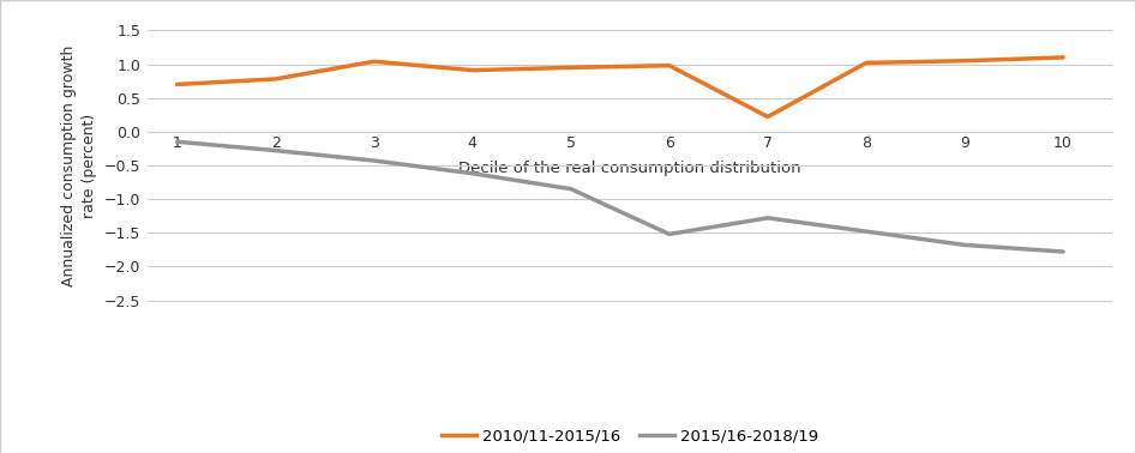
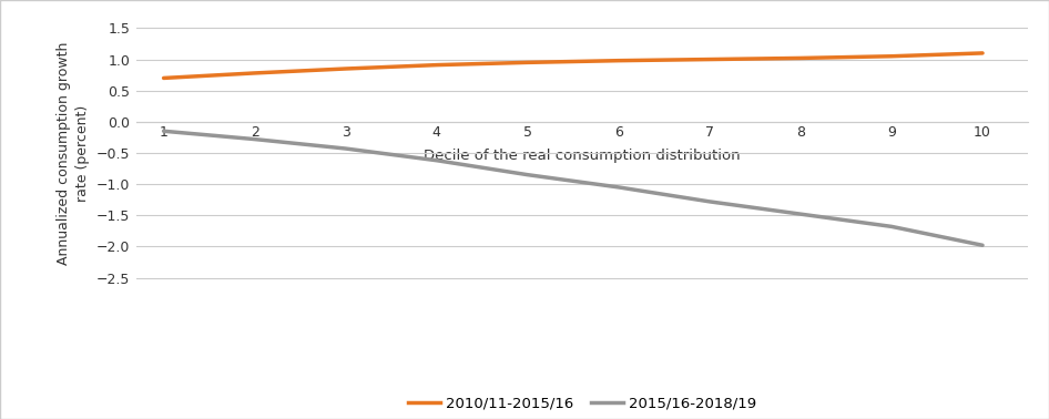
2010/11-2015/16/3: 1.04 -> 0.85
2015/16-2018/19/6: -1.52 -> -1.05
2010/11-2015/16/7: 0.22 -> 1.00
2015/16-2018/19/10: -1.78 -> -1.98
